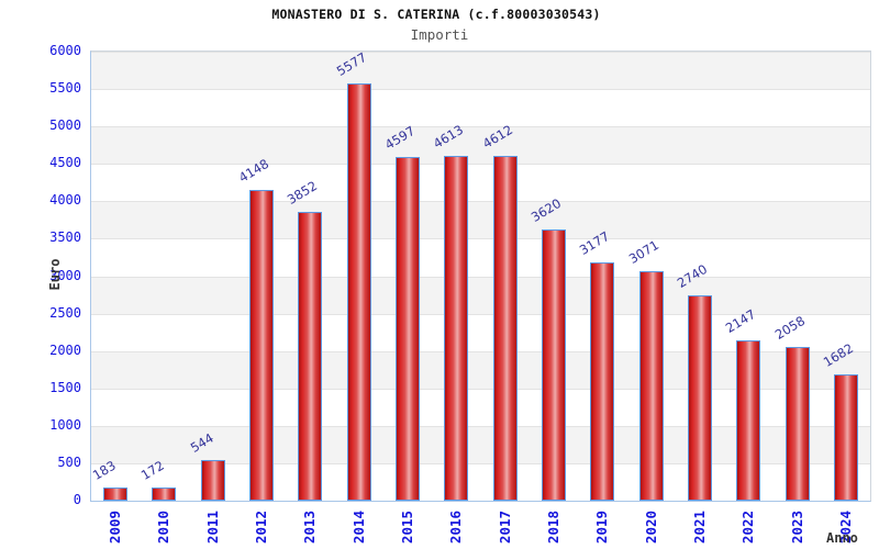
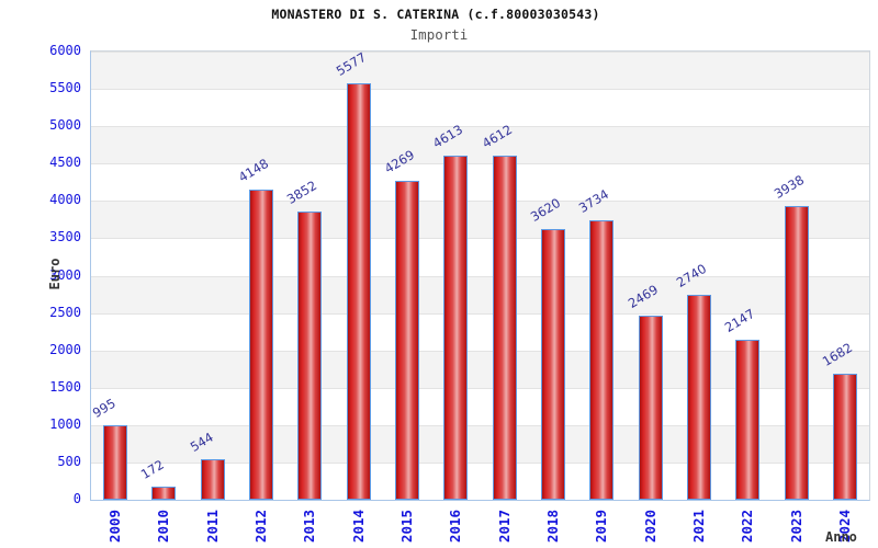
2009: 183 -> 995
2015: 4597 -> 4269
2019: 3177 -> 3734
2020: 3071 -> 2469
2023: 2058 -> 3938
